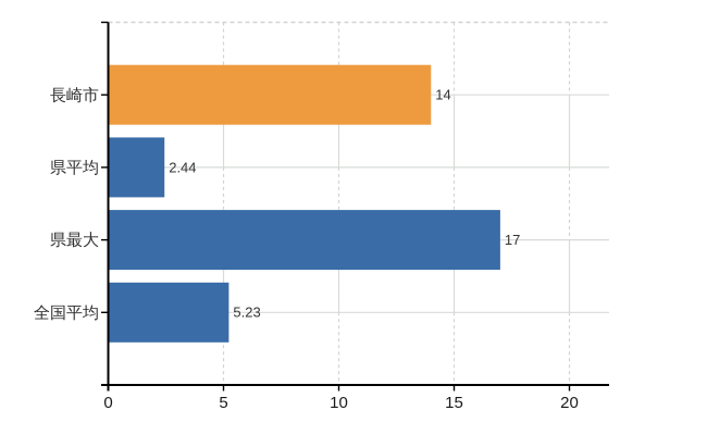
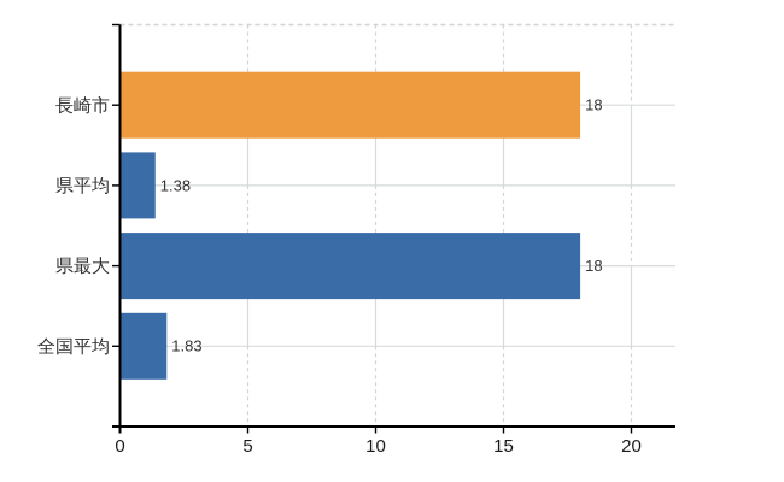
長崎市: 14 -> 18
県平均: 2.44 -> 1.38
県最大: 17 -> 18
全国平均: 5.23 -> 1.83
